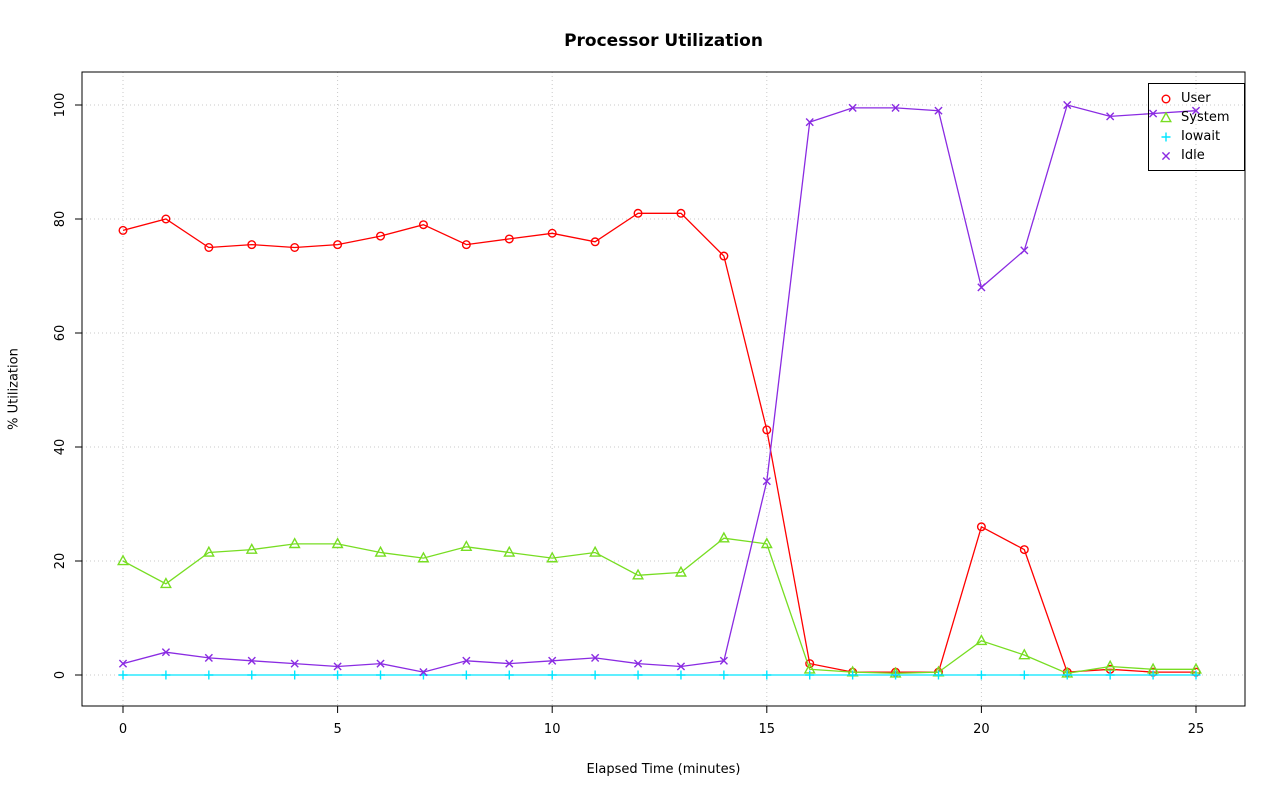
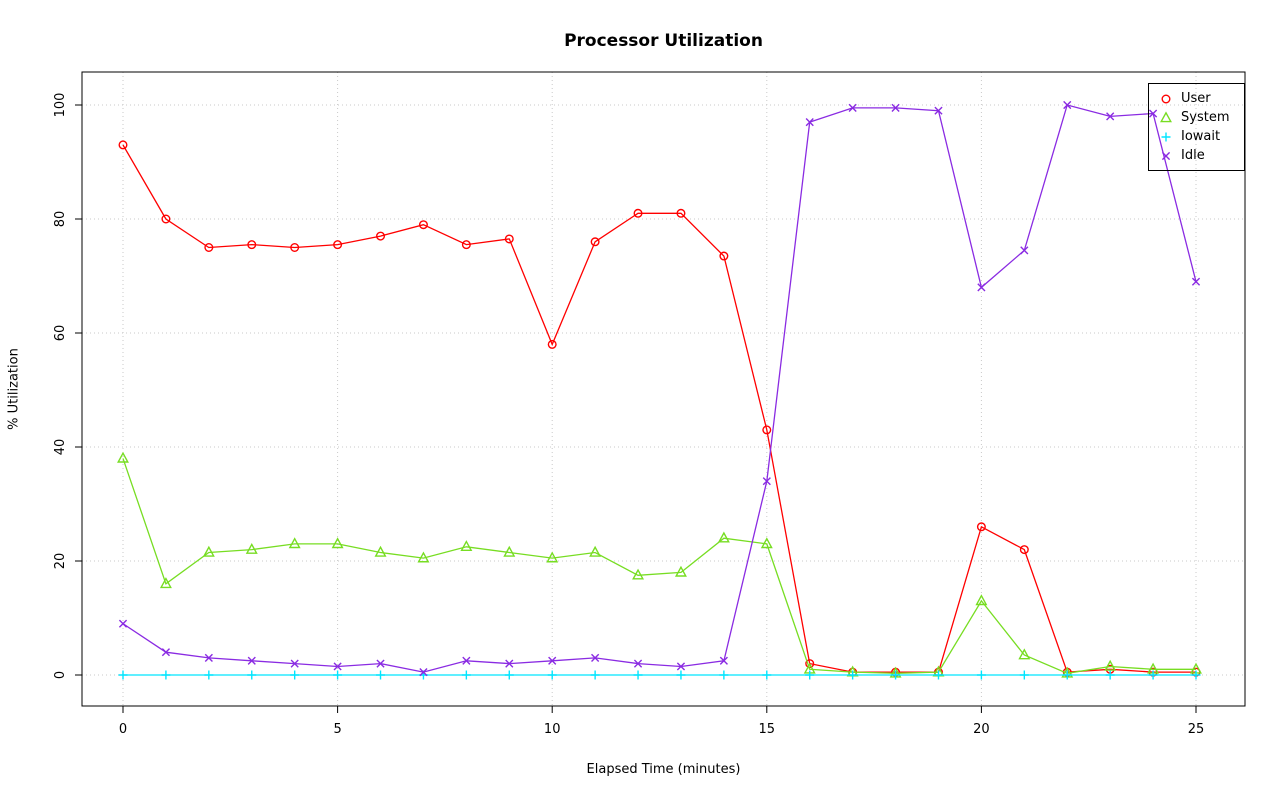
User/0: 78 -> 93
System/0: 20 -> 38
Idle/0: 2 -> 9
User/10: 78 -> 58
System/20: 6 -> 13
Idle/25: 99 -> 69
